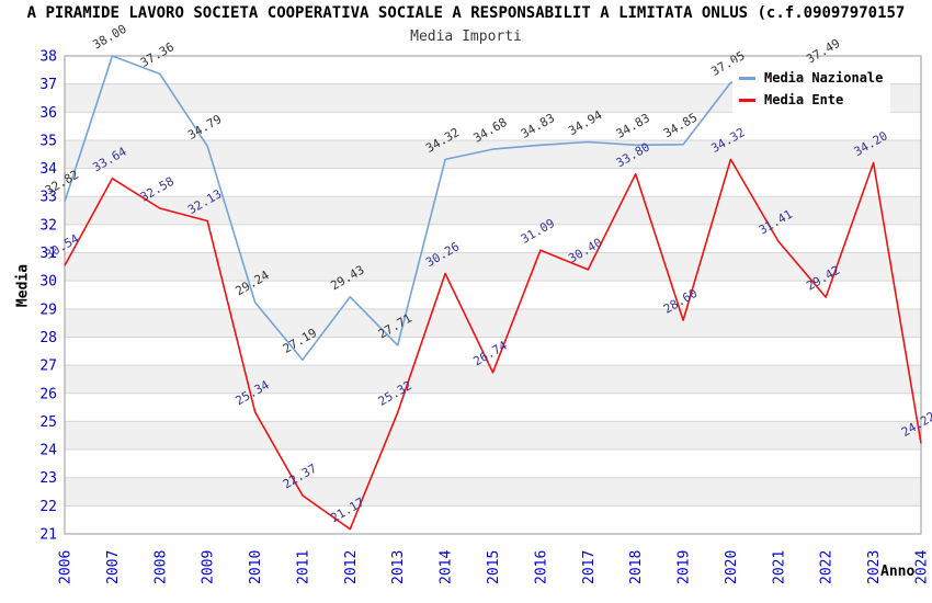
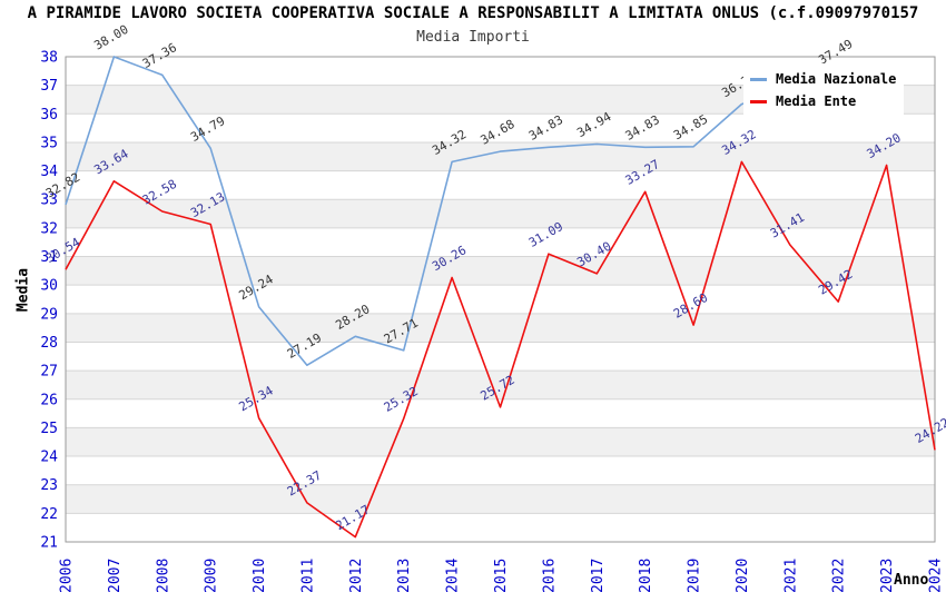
Media Nazionale/2012: 29.43 -> 28.20
Media Ente/2015: 26.74 -> 25.72
Media Ente/2018: 33.80 -> 33.27
Media Nazionale/2020: 37.05 -> 36.34
